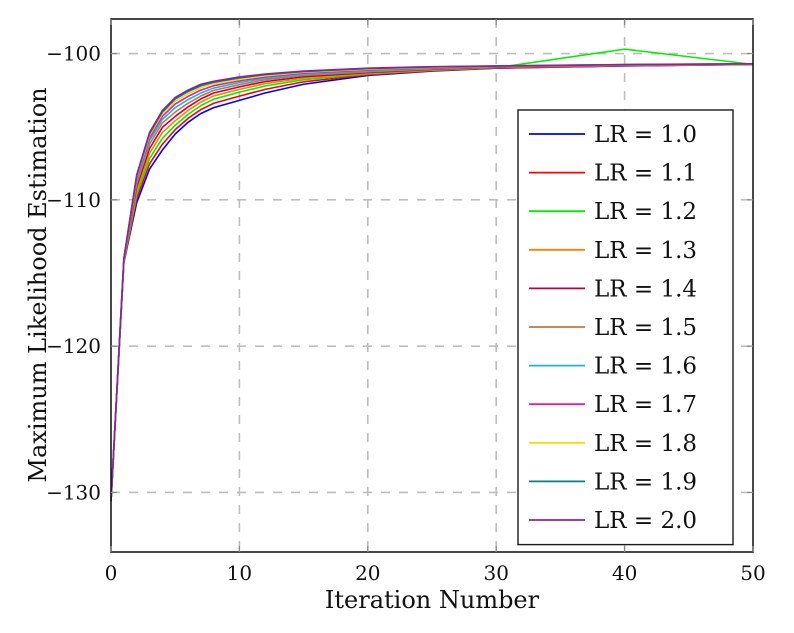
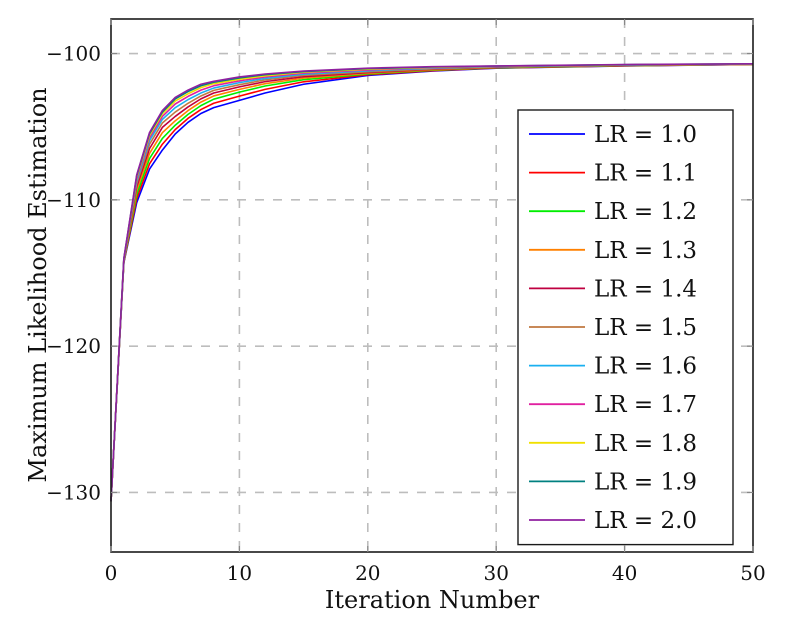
LR = 1.2/40: -99.7 -> -100.8
